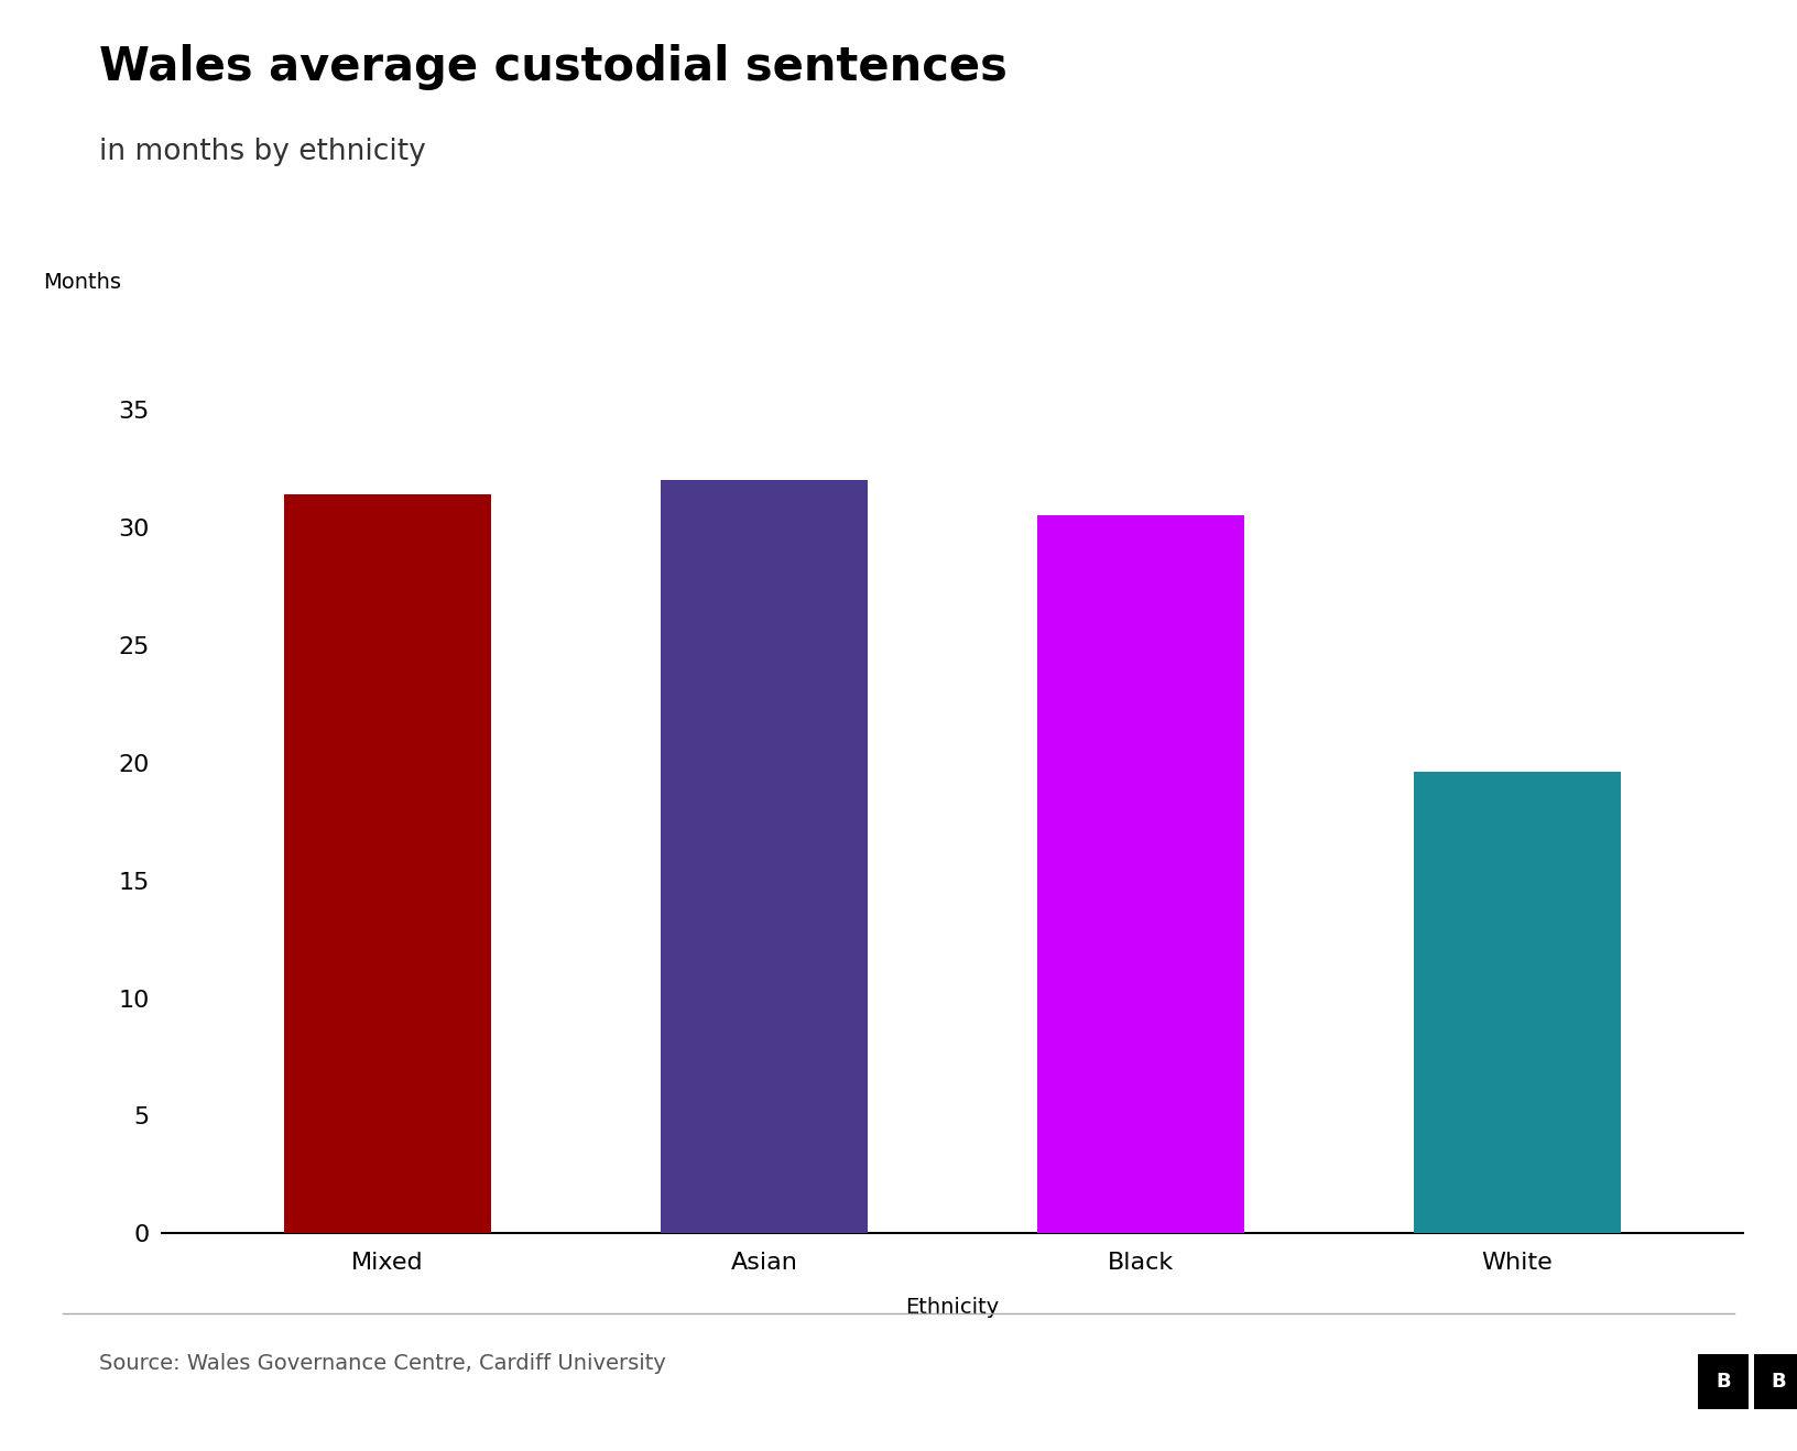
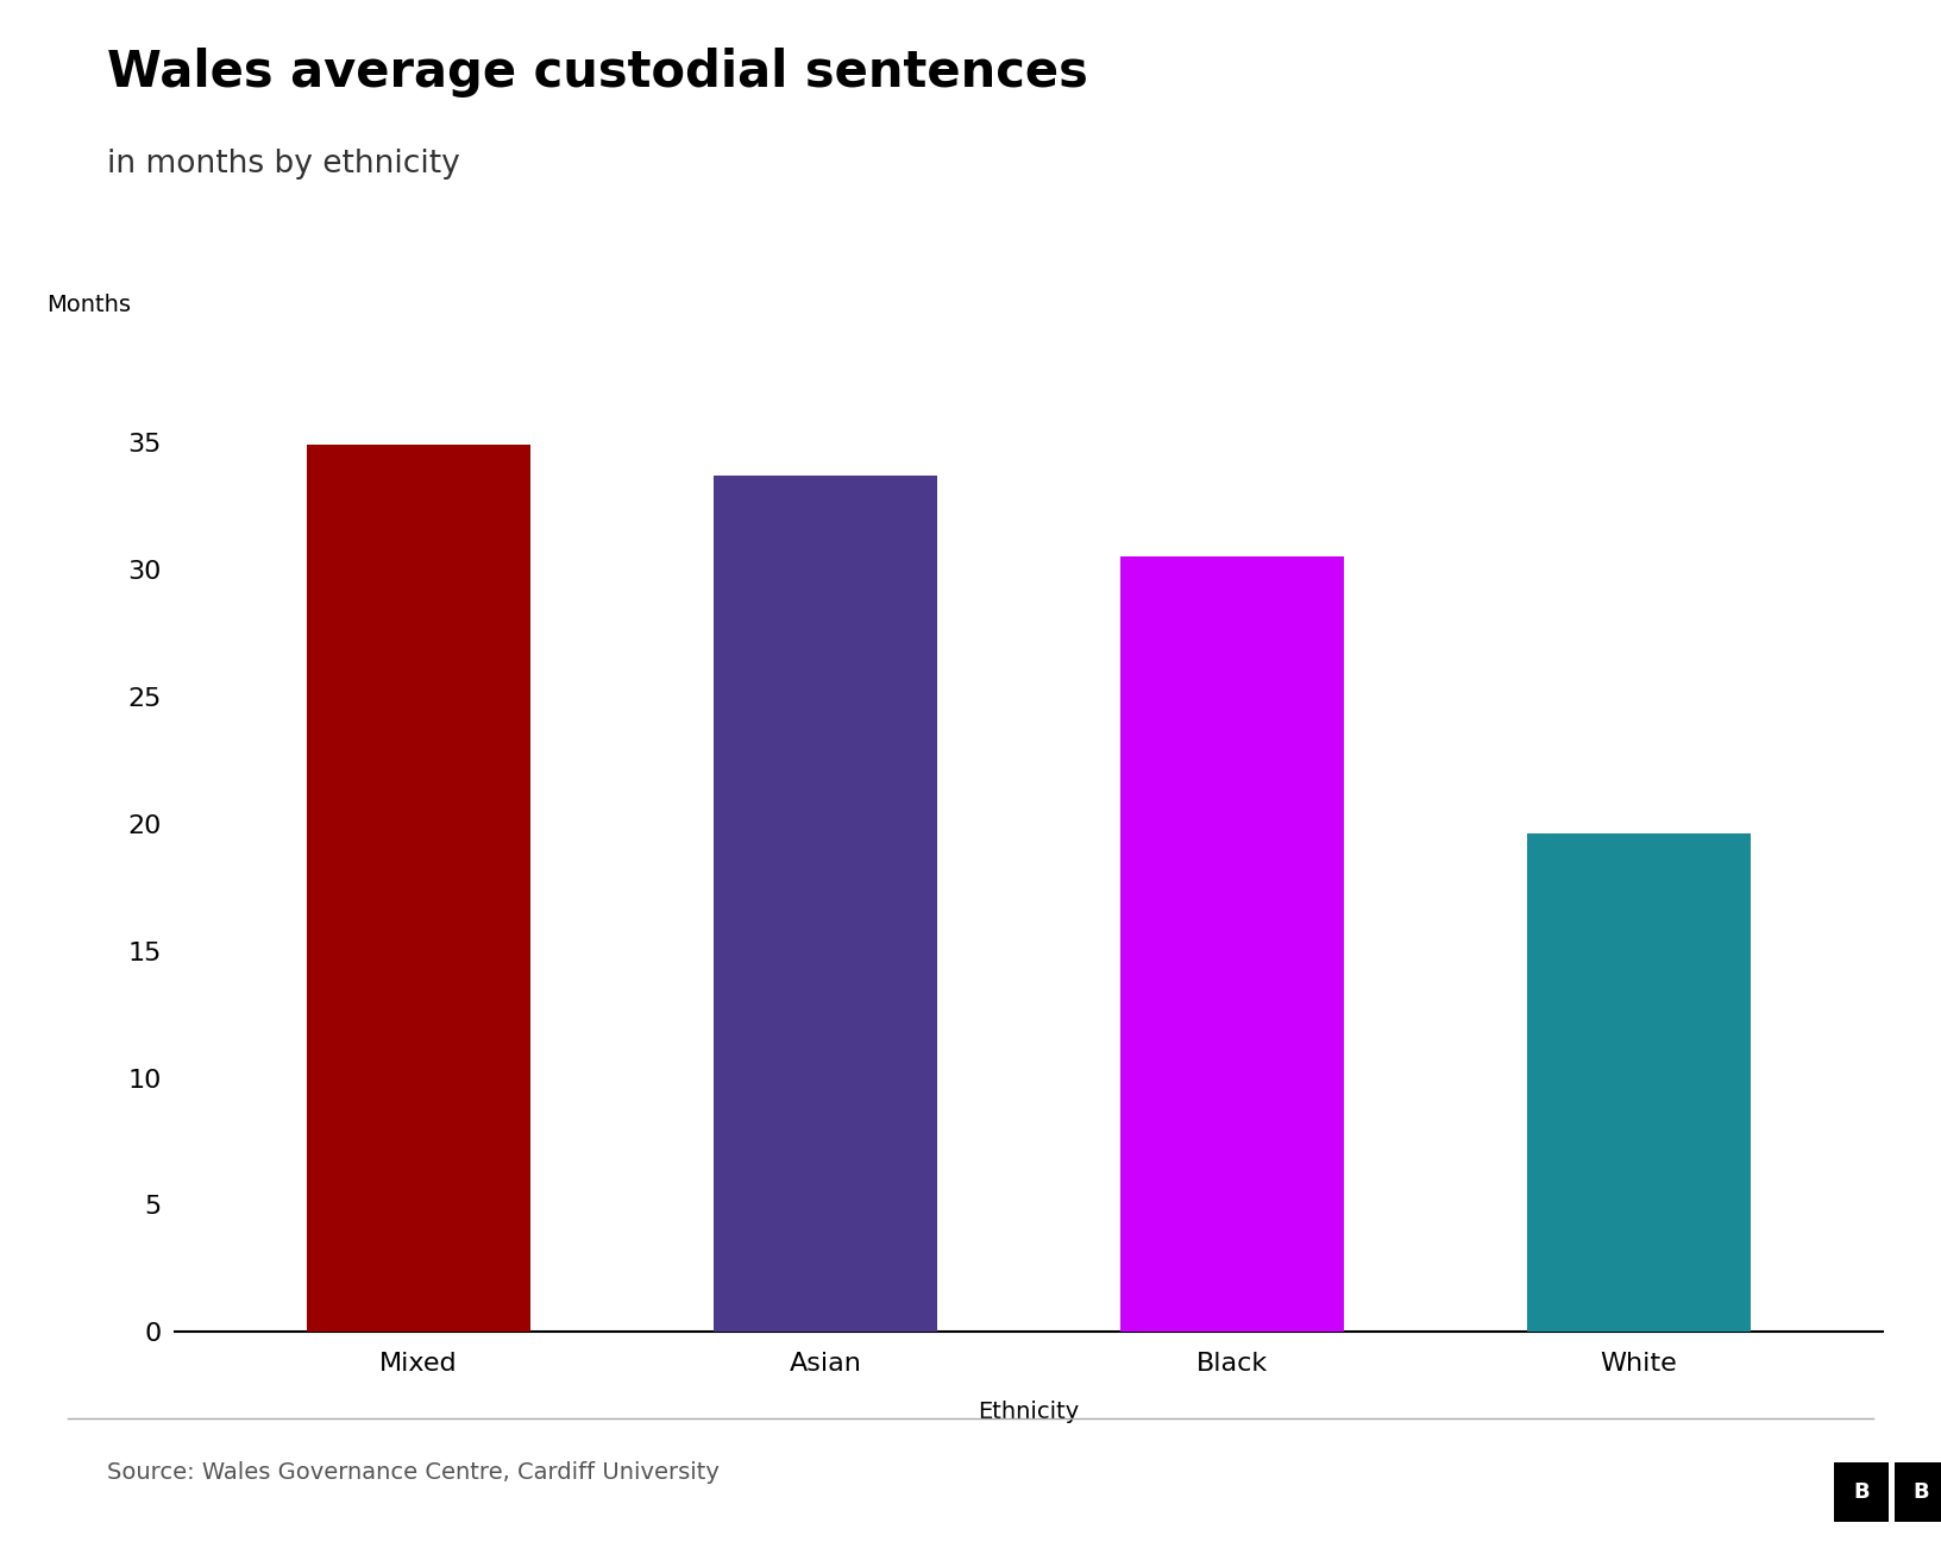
Mixed: 31.4 -> 34.9
Asian: 32.0 -> 33.7
